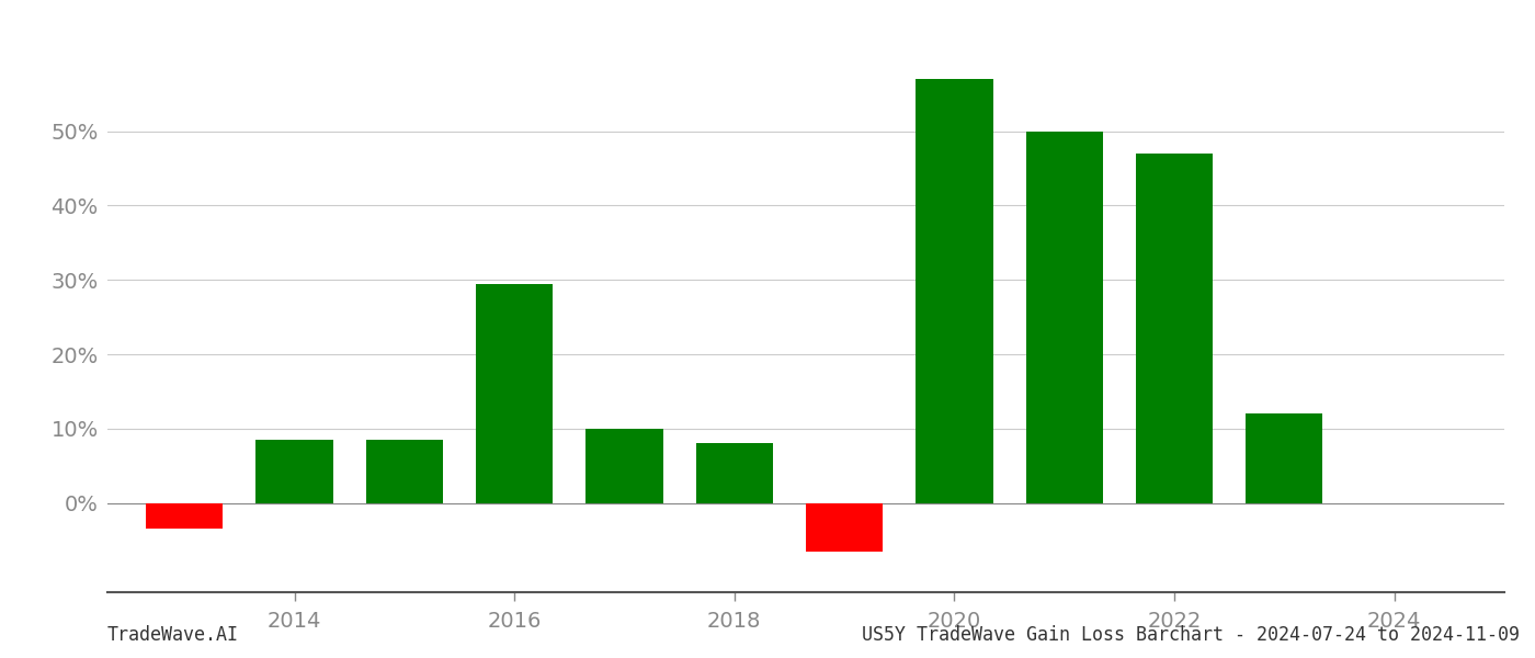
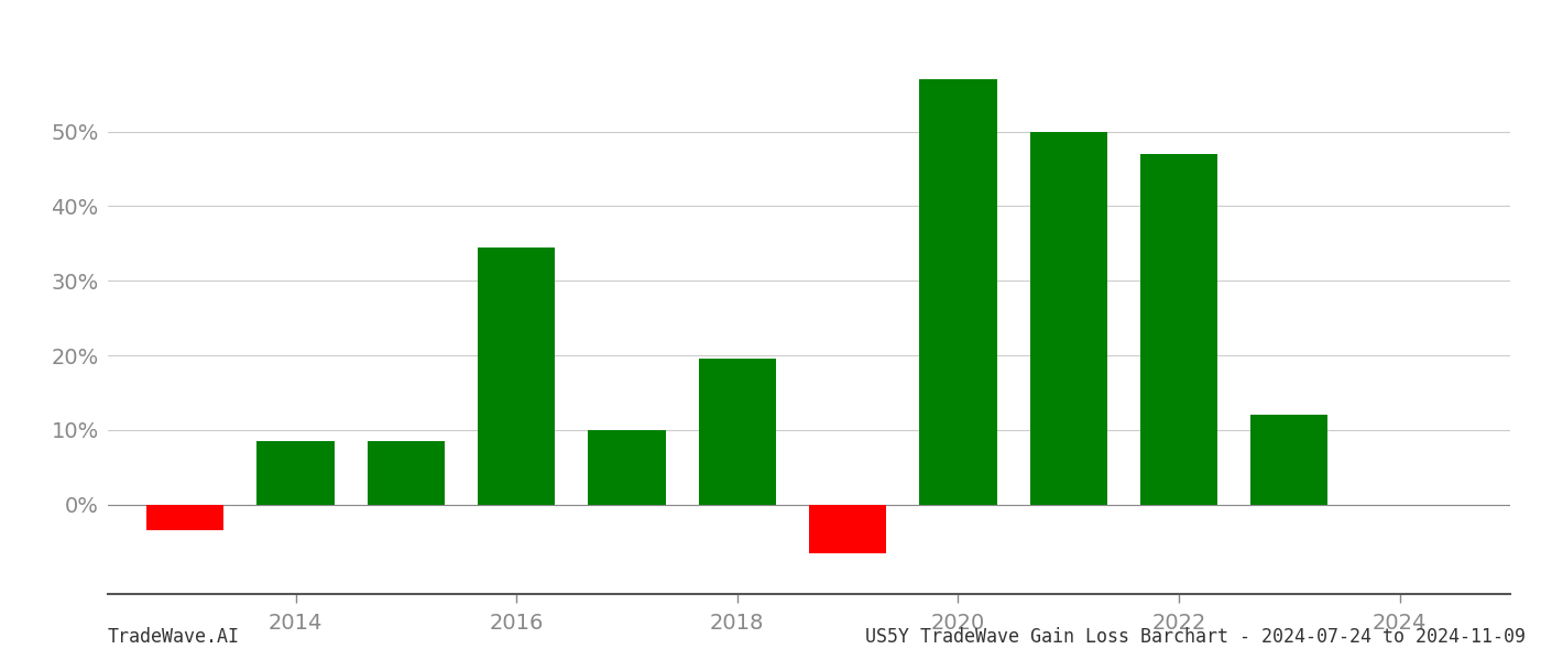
2016: 29.5% -> 34.4%
2018: 8.0% -> 19.6%
